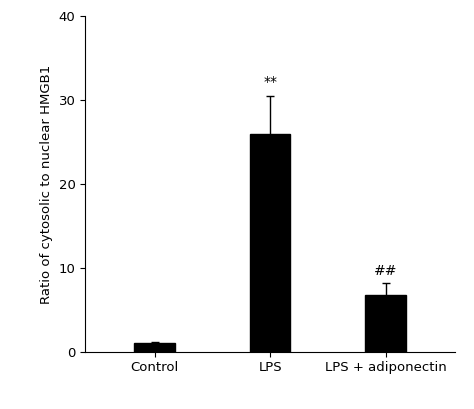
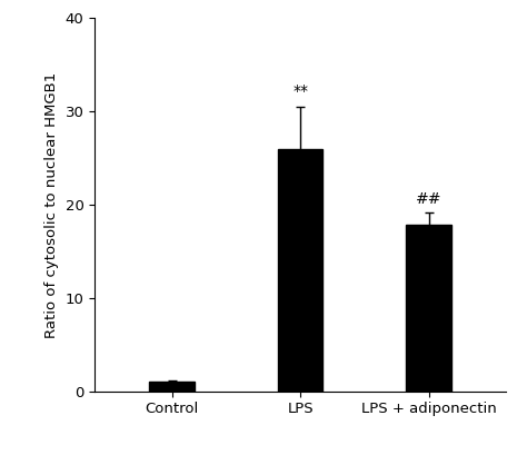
LPS + adiponectin: 6.8 -> 17.8
